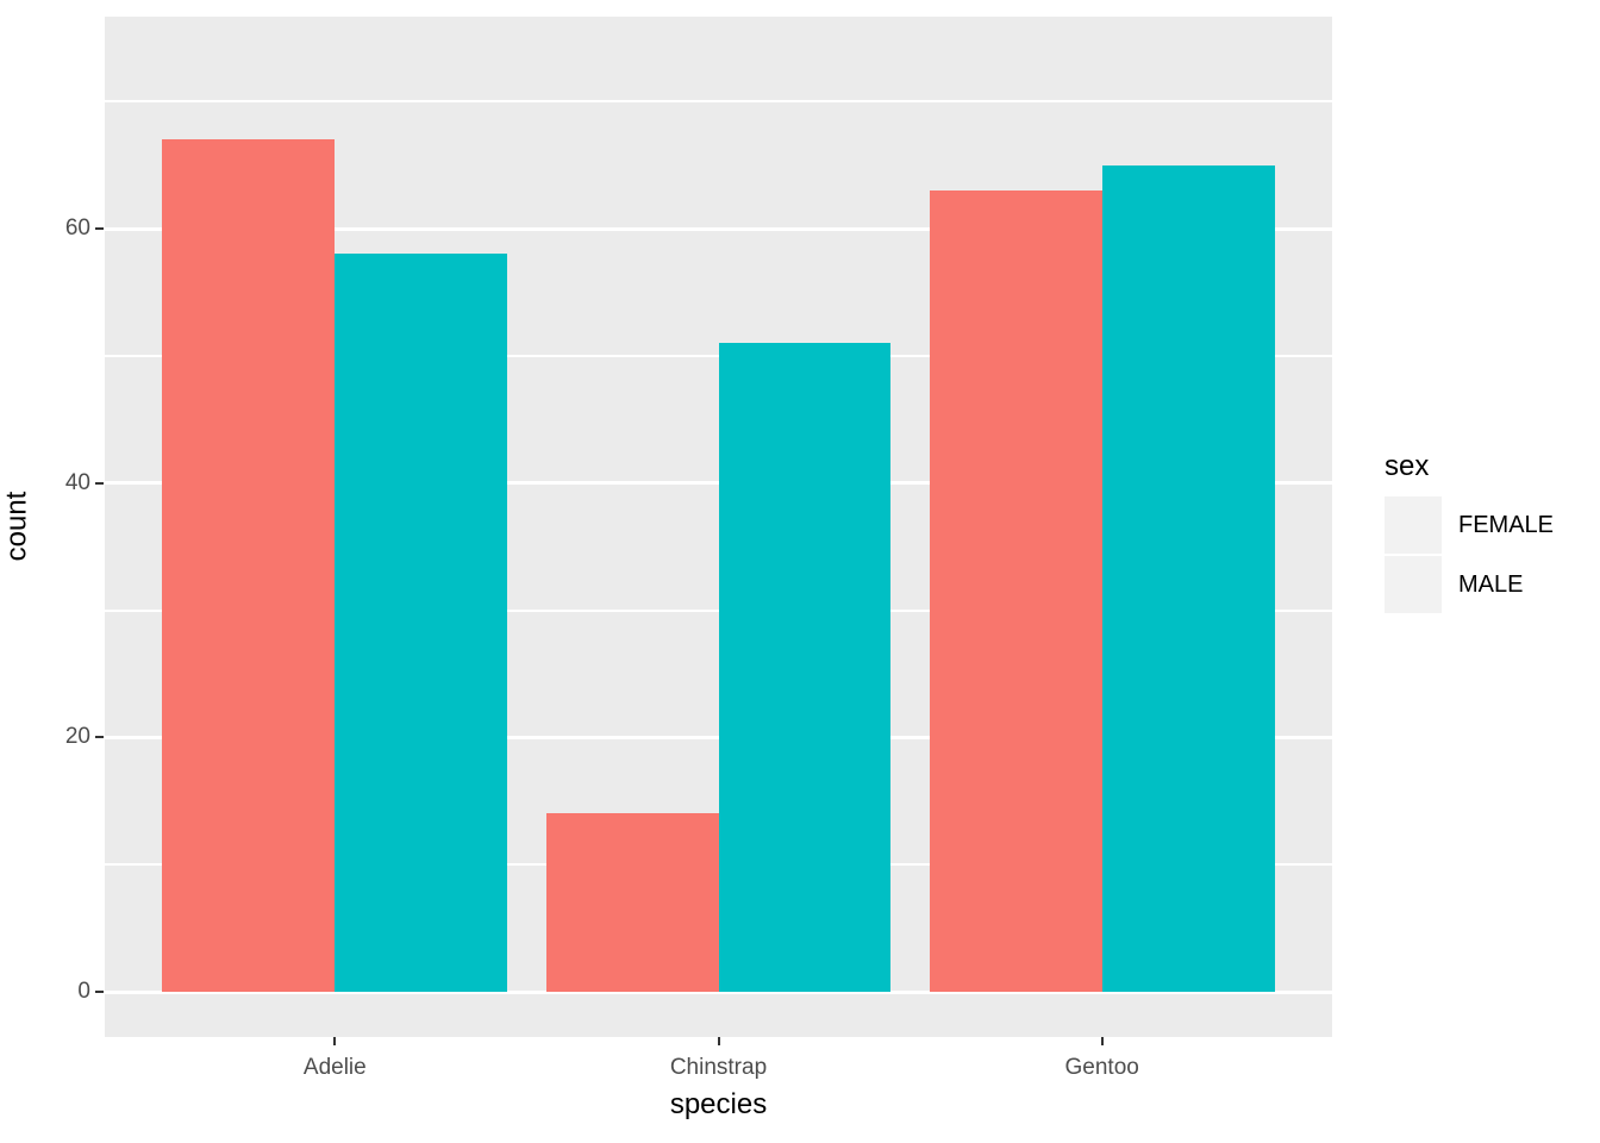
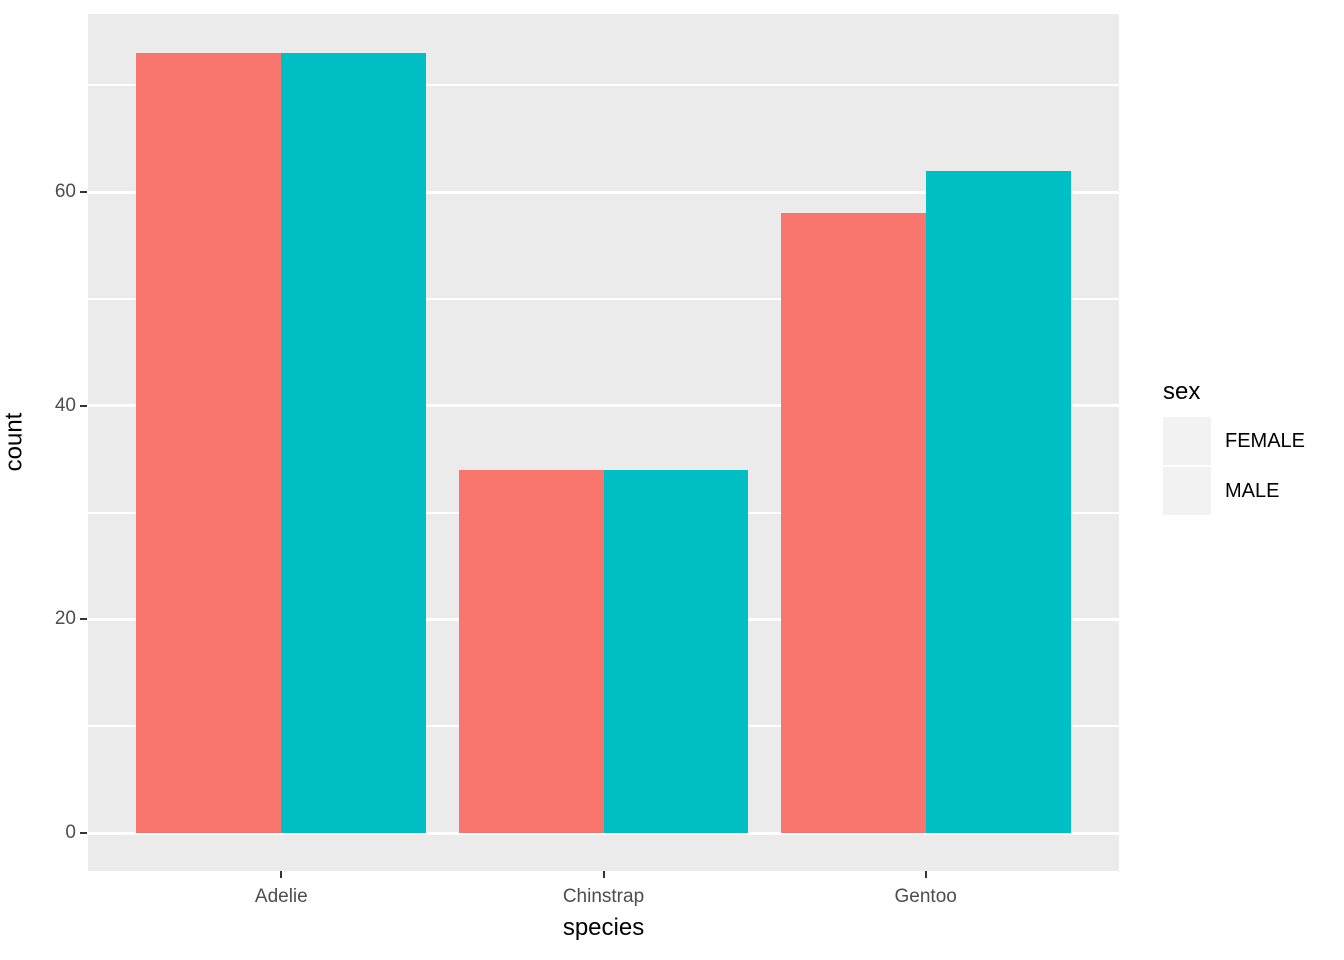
FEMALE/Adelie: 67 -> 73
MALE/Adelie: 58 -> 73
FEMALE/Chinstrap: 14 -> 34
MALE/Chinstrap: 51 -> 34
FEMALE/Gentoo: 63 -> 58
MALE/Gentoo: 65 -> 62
